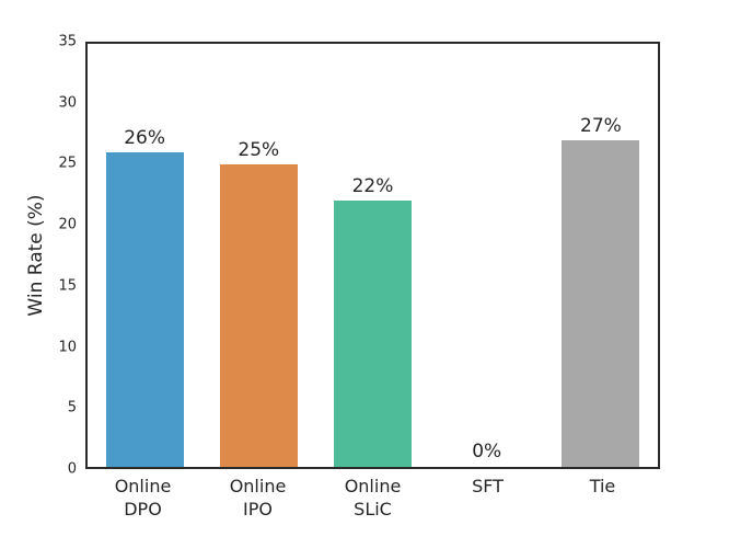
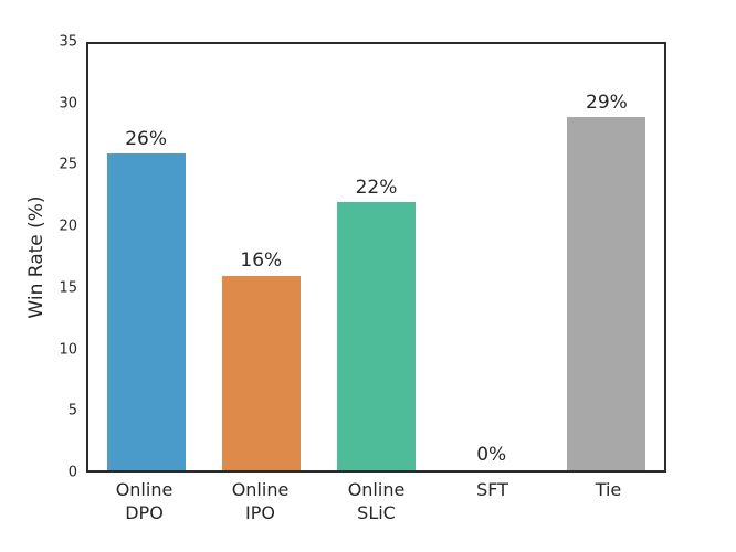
Online IPO: 25% -> 16%
Tie: 27% -> 29%
